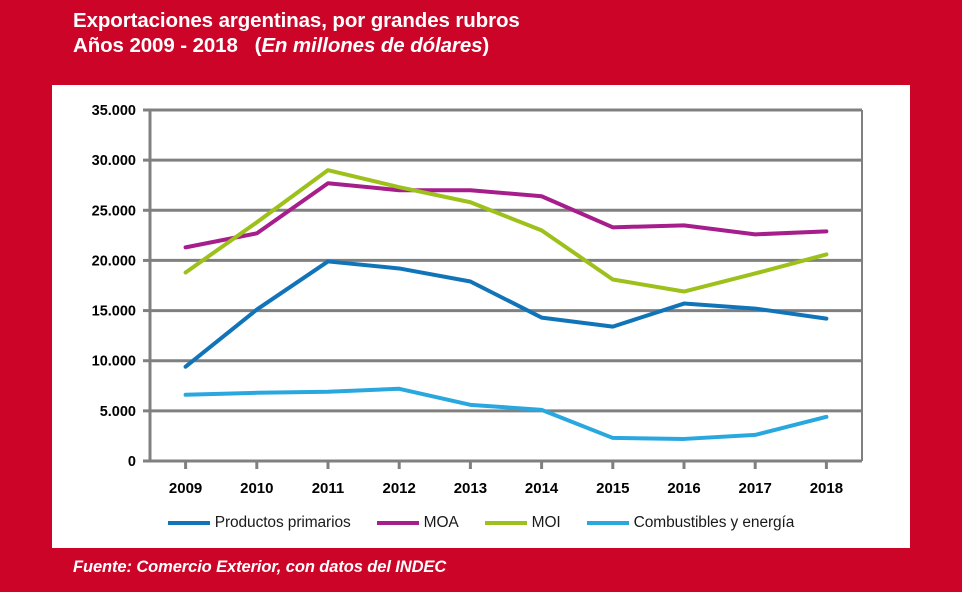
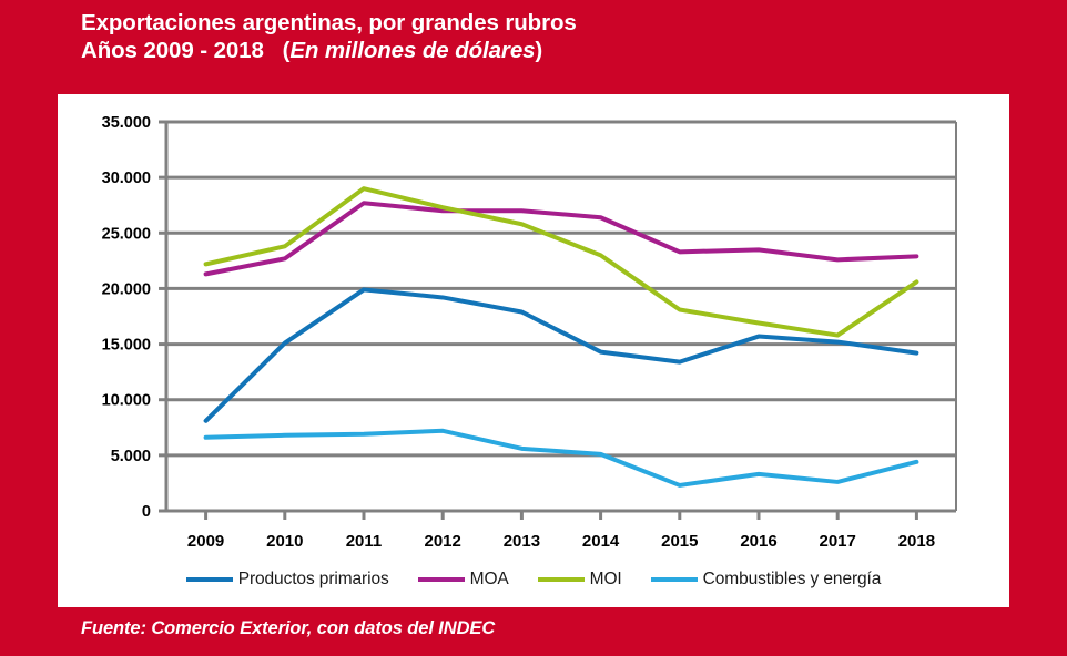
Productos primarios/2009: 9400 -> 8100
MOI/2009: 18800 -> 22200
Combustibles y energía/2016: 2200 -> 3300
MOI/2017: 18700 -> 15800
